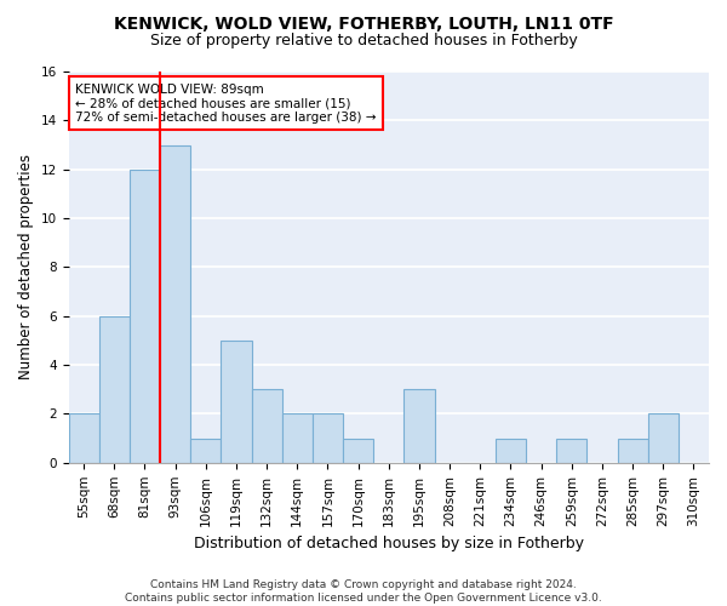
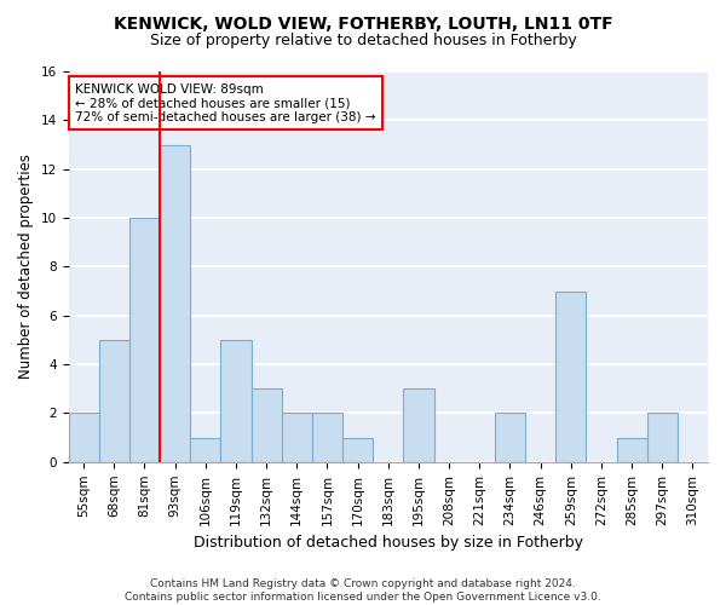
68sqm: 6 -> 5
81sqm: 12 -> 10
234sqm: 1 -> 2
259sqm: 1 -> 7
